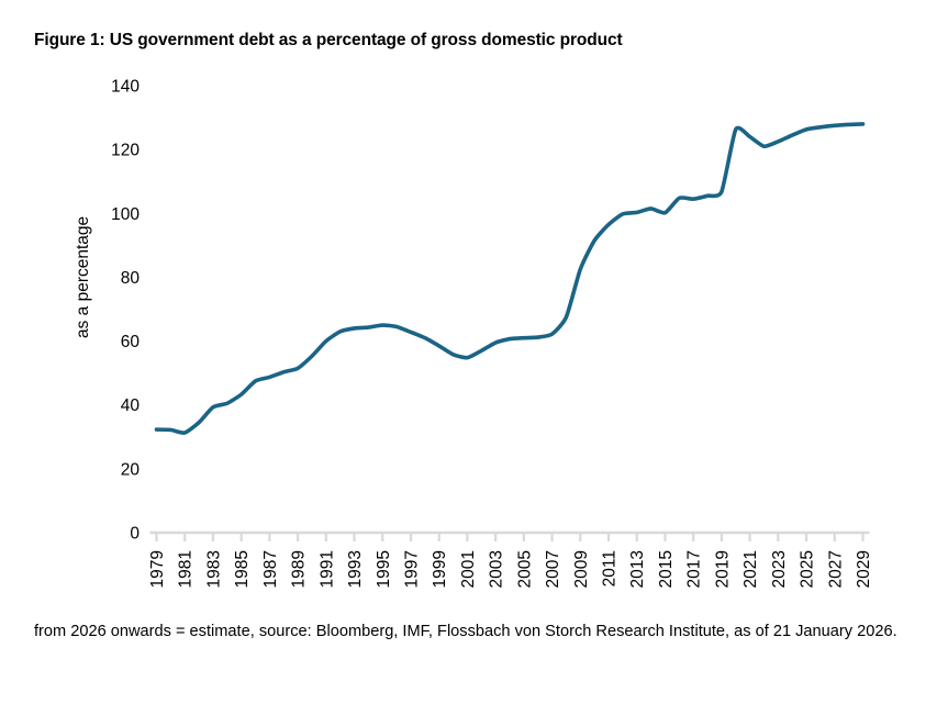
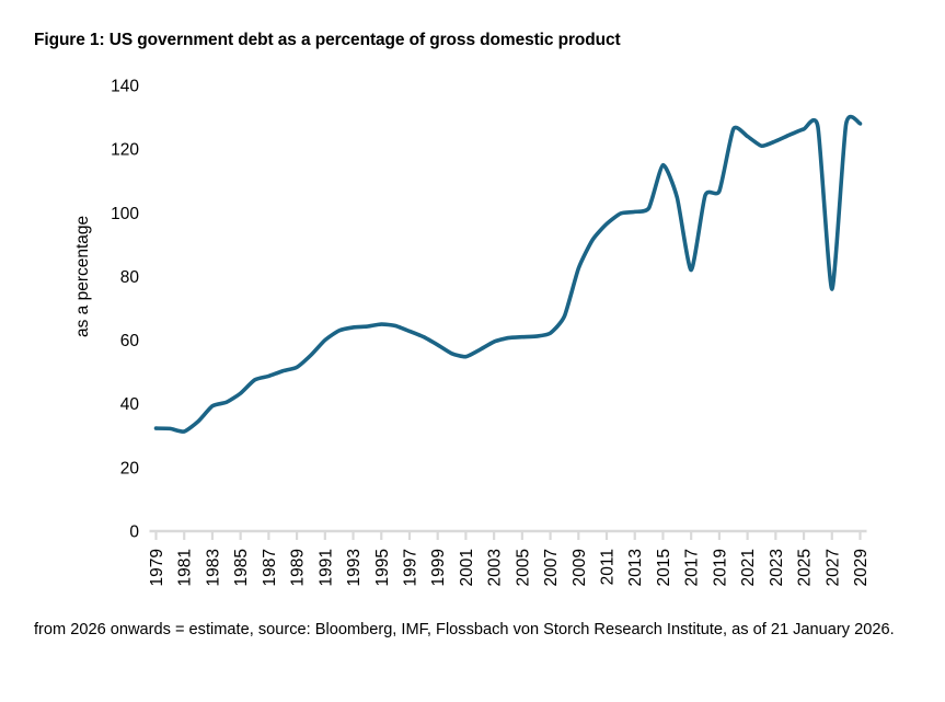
2015: 100 -> 115
2017: 104 -> 82
2027: 128 -> 76
